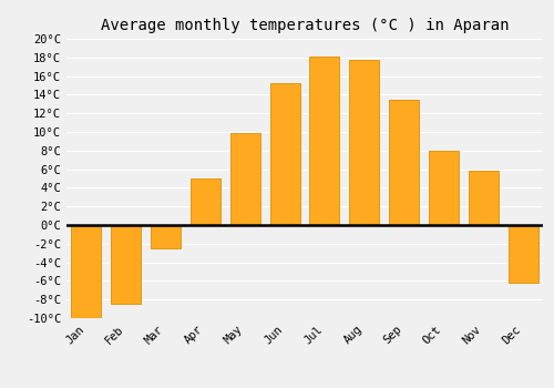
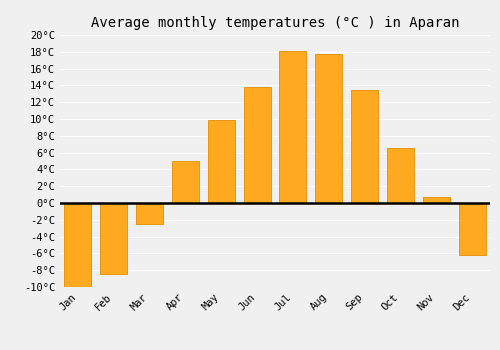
Jun: 15.2°C -> 13.8°C
Oct: 8.0°C -> 6.5°C
Nov: 5.8°C -> 0.7°C
